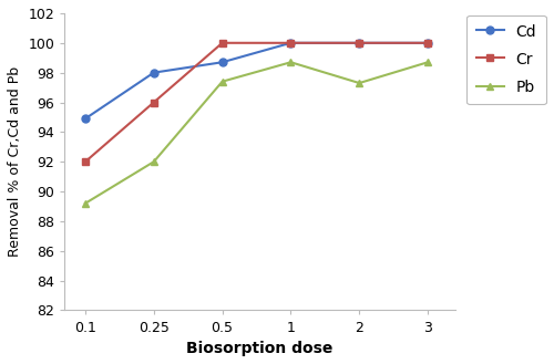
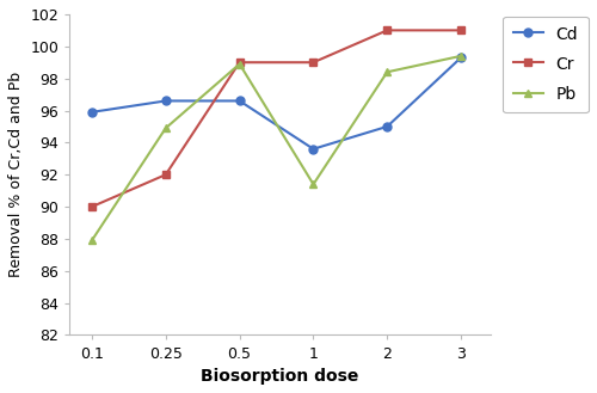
Cd/0.1: 94.9 -> 95.9
Cr/0.1: 92 -> 90
Pb/0.1: 89.2 -> 87.9
Cd/0.25: 98.0 -> 96.6
Cr/0.25: 96 -> 92
Pb/0.25: 92.0 -> 94.9
Cd/0.5: 98.7 -> 96.6
Cr/0.5: 100 -> 99
Pb/0.5: 97.4 -> 98.9
Cd/1: 100.0 -> 93.6
Cr/1: 100 -> 99
Pb/1: 98.7 -> 91.4
Cd/2: 100.0 -> 95.0
Cr/2: 100 -> 101
Pb/2: 97.3 -> 98.4
Cd/3: 100.0 -> 99.3
Cr/3: 100 -> 101
Pb/3: 98.7 -> 99.4
